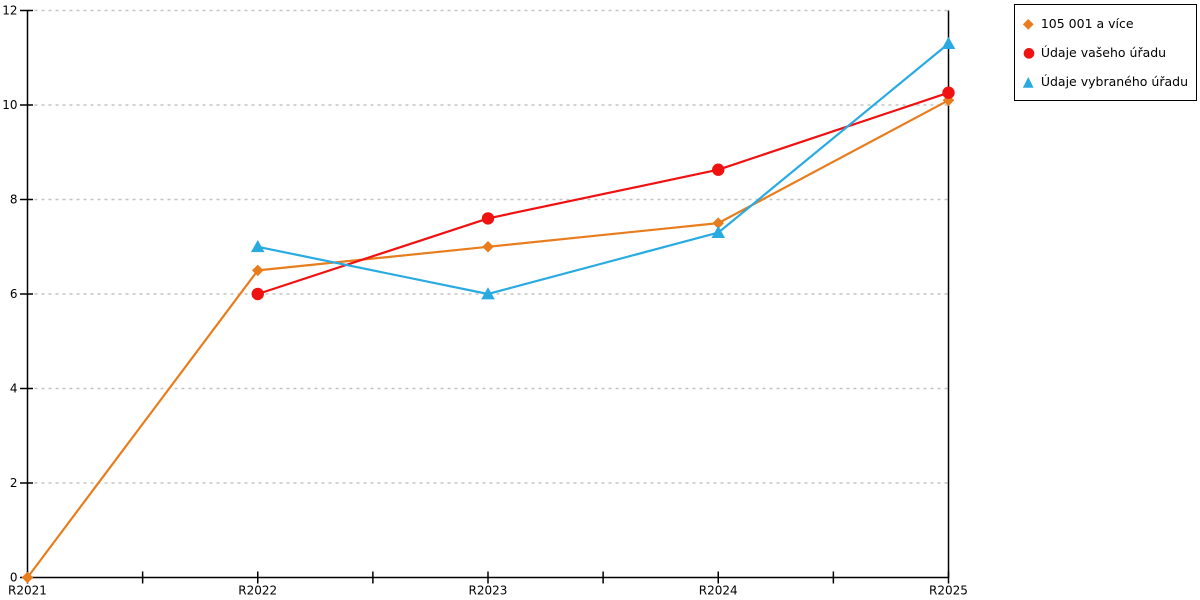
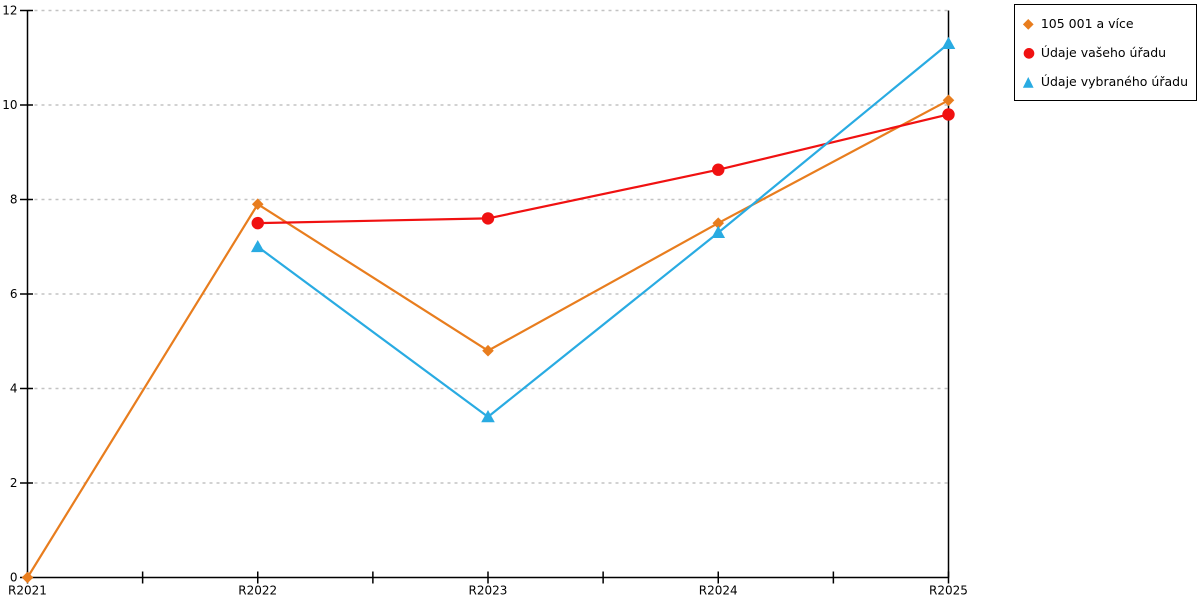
105 001 a více/R2022: 6.5 -> 7.9
Údaje vašeho úřadu/R2022: 6.0 -> 7.5
105 001 a více/R2023: 7.0 -> 4.8
Údaje vybraného úřadu/R2023: 6.0 -> 3.4
Údaje vašeho úřadu/R2025: 10.3 -> 9.8
